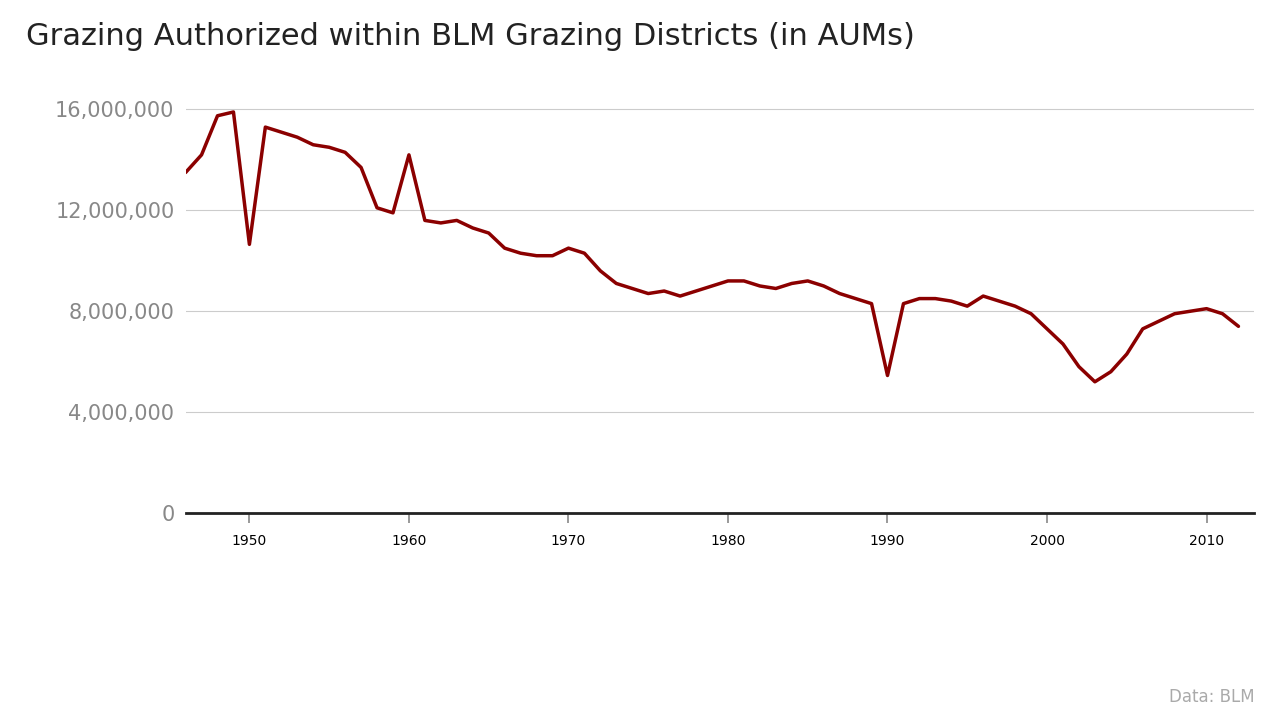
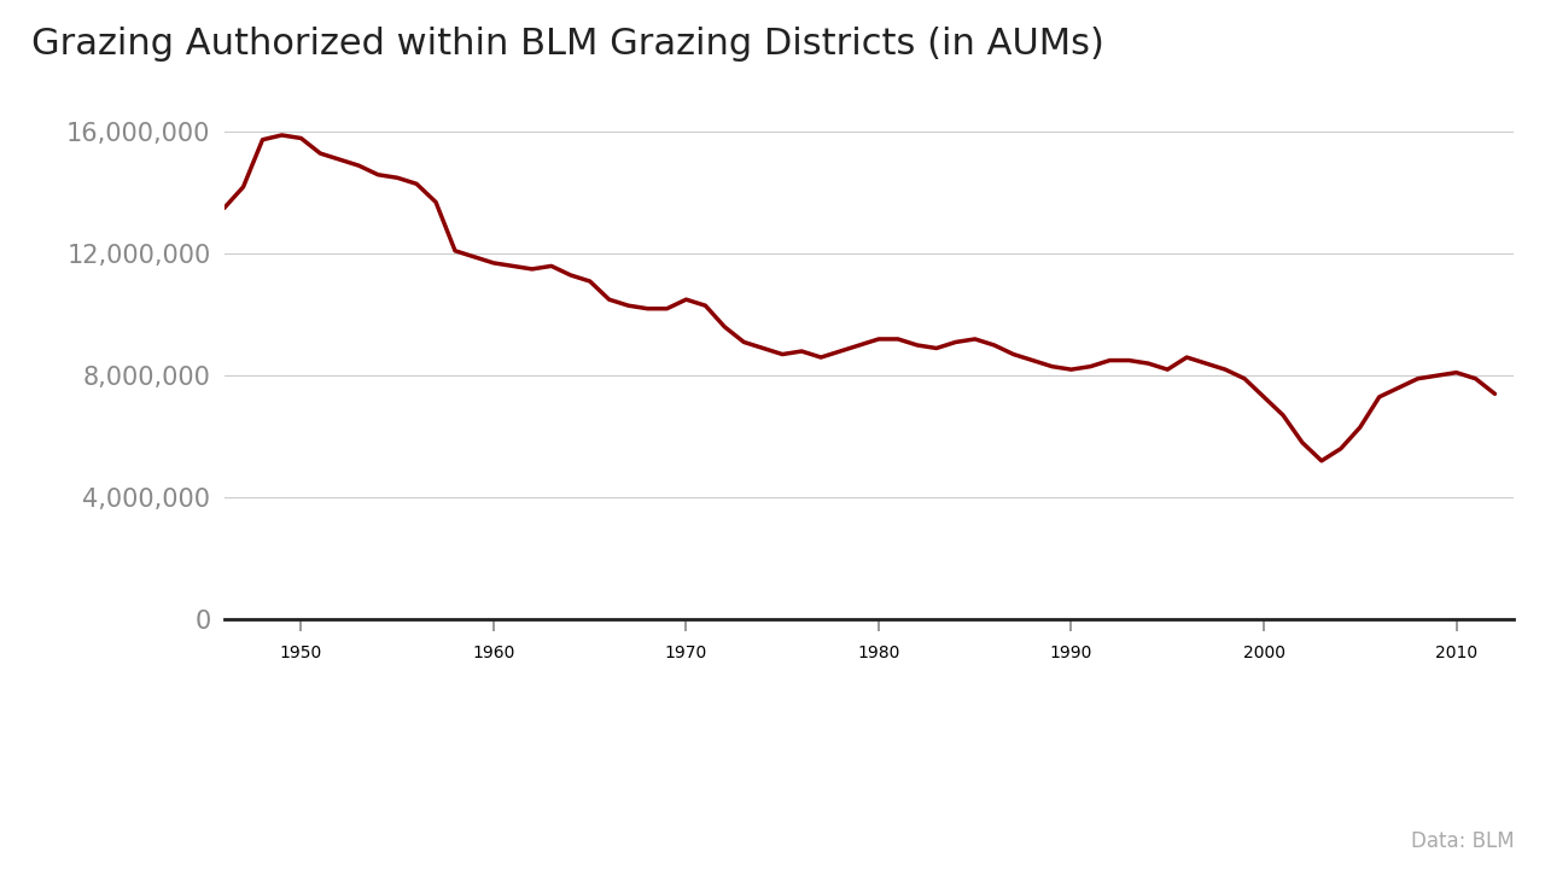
1950: 10,650,000 -> 15,800,000
1960: 14,200,000 -> 11,700,000
1990: 5,450,000 -> 8,200,000
